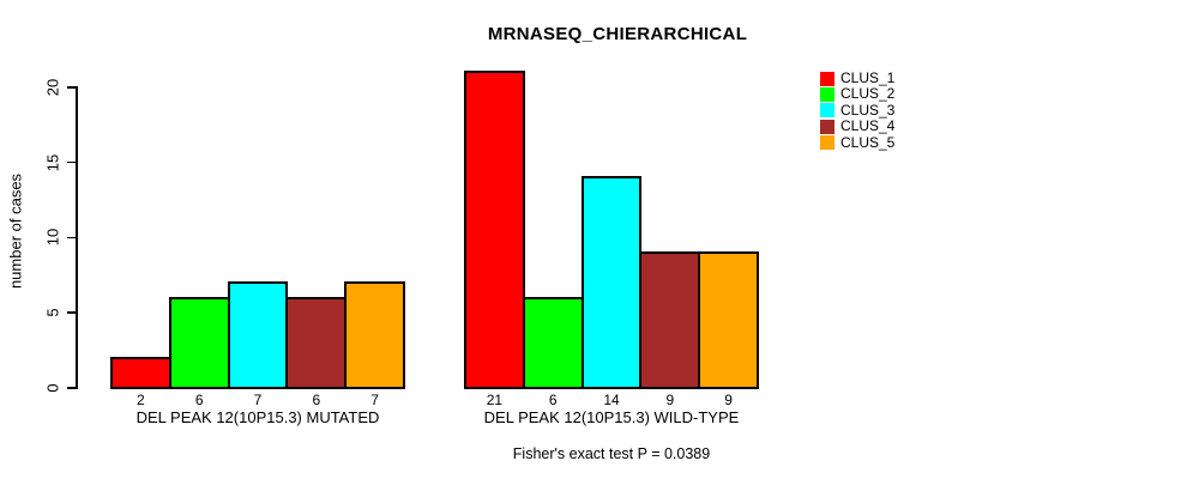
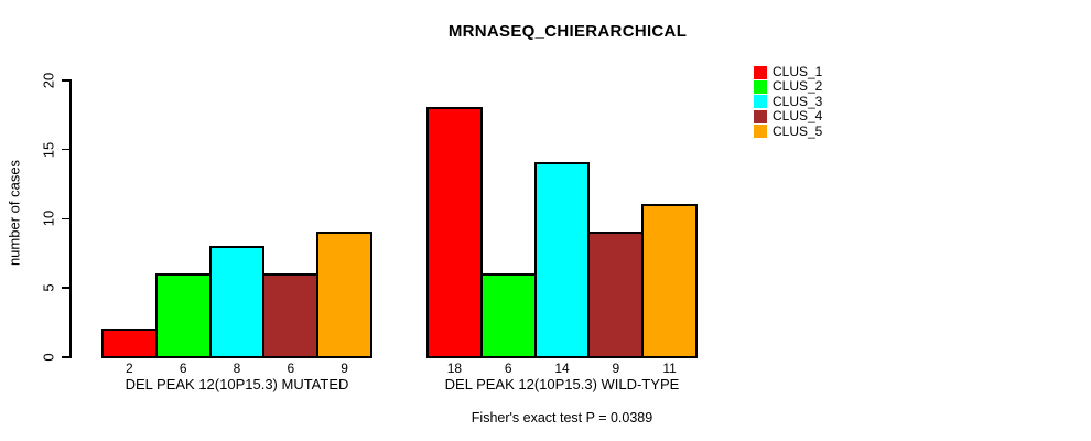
CLUS_3/DEL PEAK 12(10P15.3) MUTATED: 7 -> 8
CLUS_5/DEL PEAK 12(10P15.3) MUTATED: 7 -> 9
CLUS_1/DEL PEAK 12(10P15.3) WILD-TYPE: 21 -> 18
CLUS_5/DEL PEAK 12(10P15.3) WILD-TYPE: 9 -> 11
